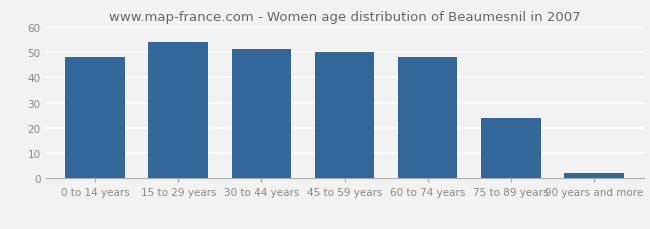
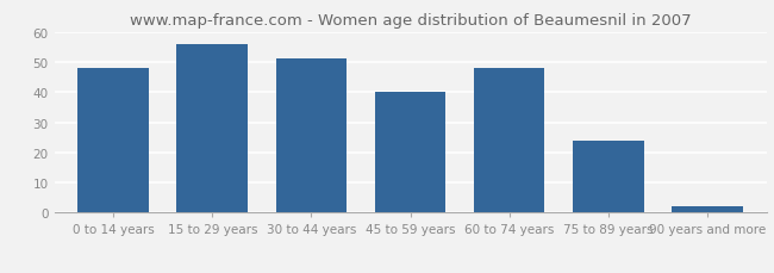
15 to 29 years: 54 -> 56
45 to 59 years: 50 -> 40
